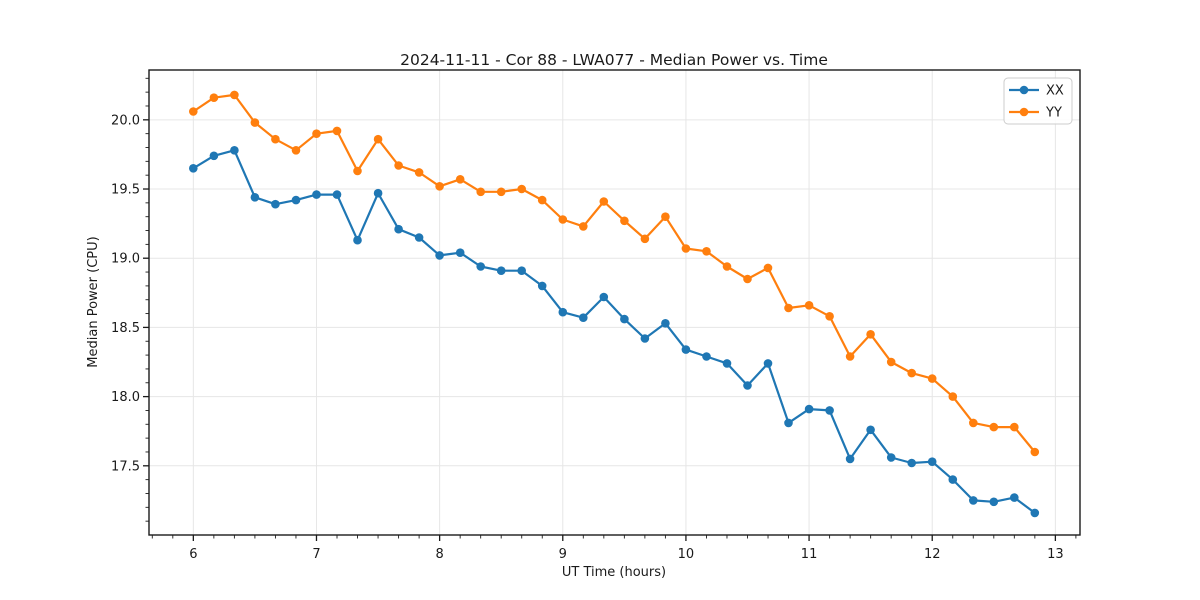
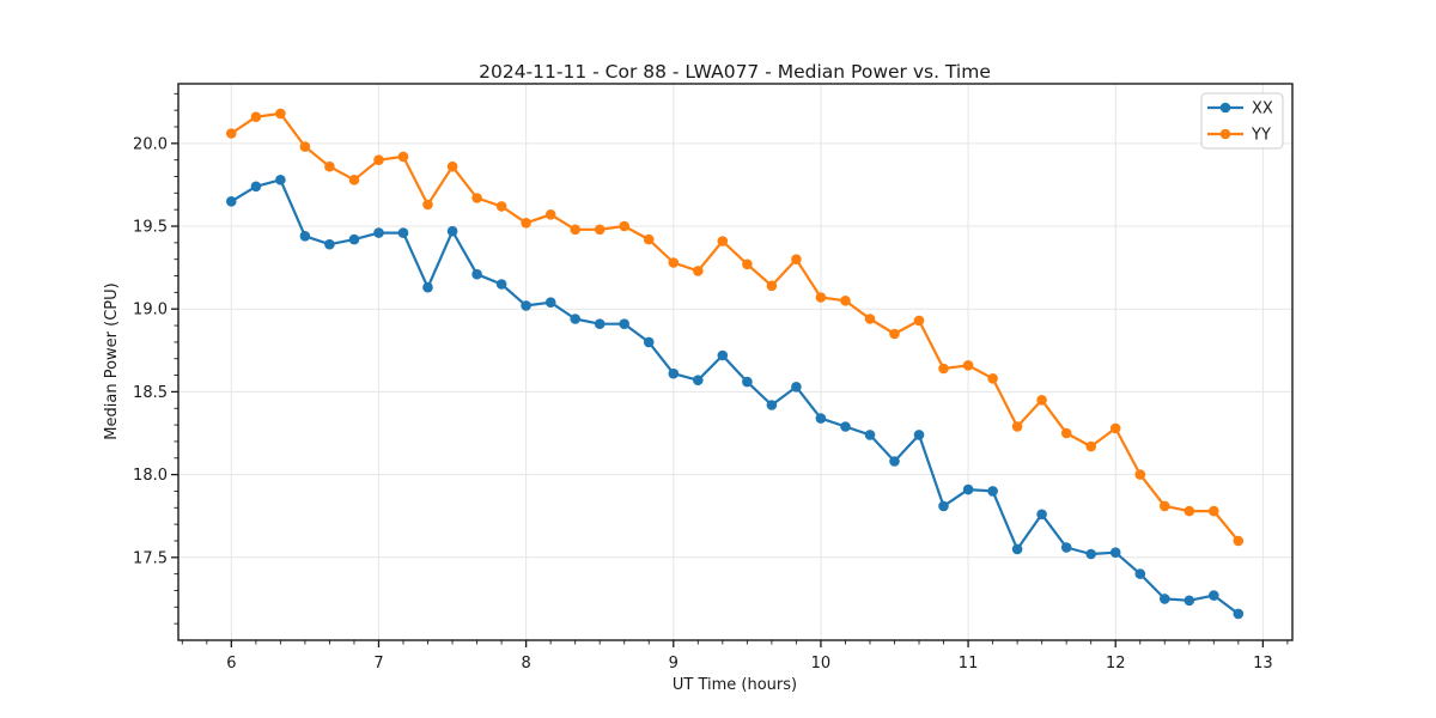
YY/12: 18.13 -> 18.28
